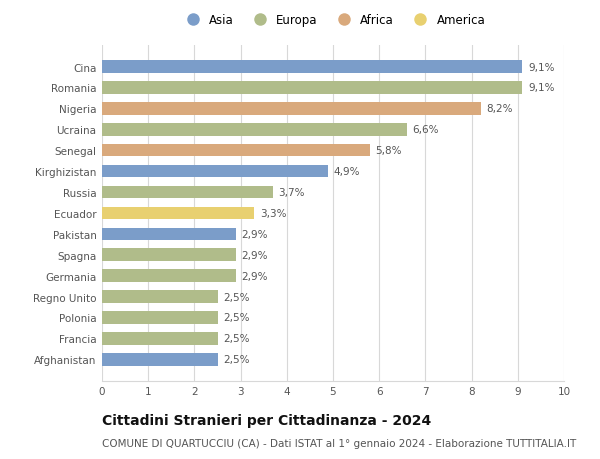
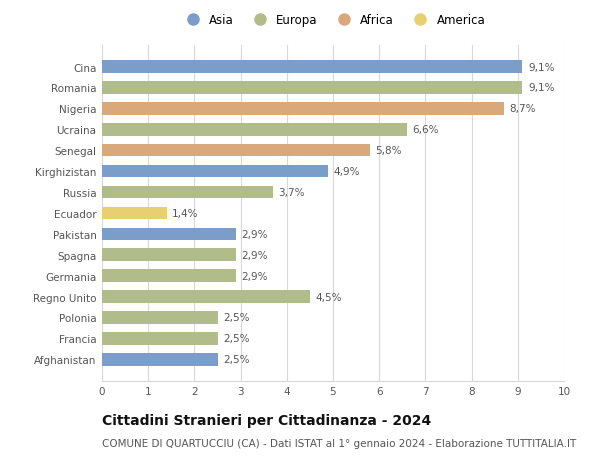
Nigeria: 8,2% -> 8,7%
Ecuador: 3,3% -> 1,4%
Regno Unito: 2,5% -> 4,5%
